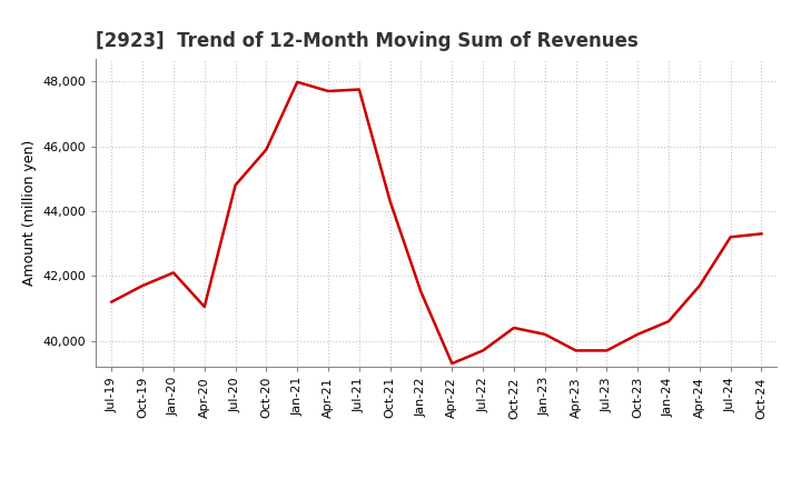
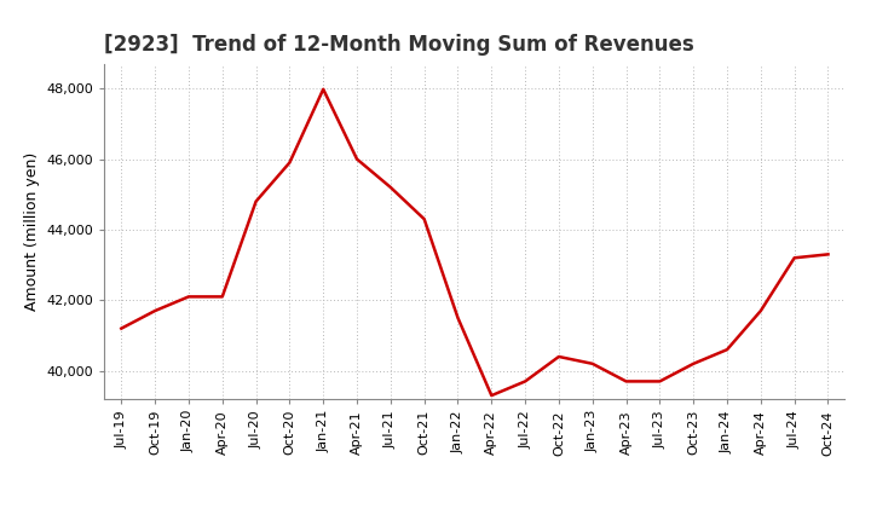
Apr-20: 41,050 -> 42,100
Apr-21: 47,700 -> 46,000
Jul-21: 47,750 -> 45,200
